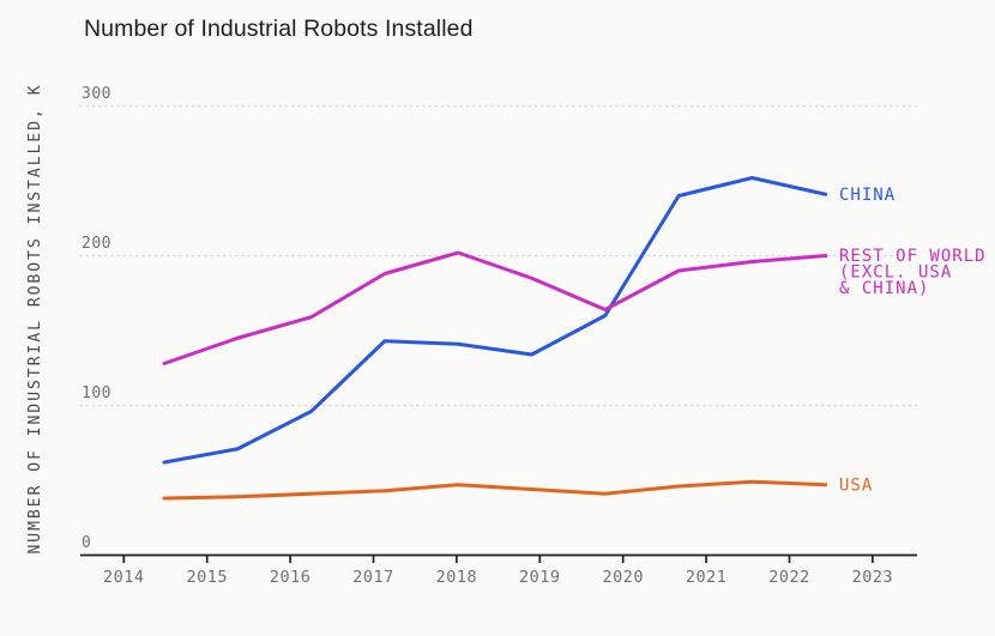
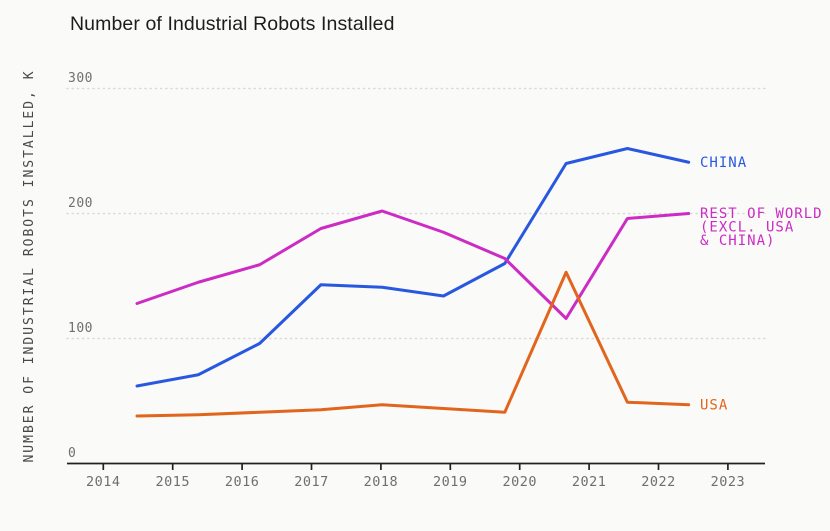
REST OF WORLD (EXCL. USA & CHINA)/2021: 190 -> 116
USA/2021: 46 -> 153
